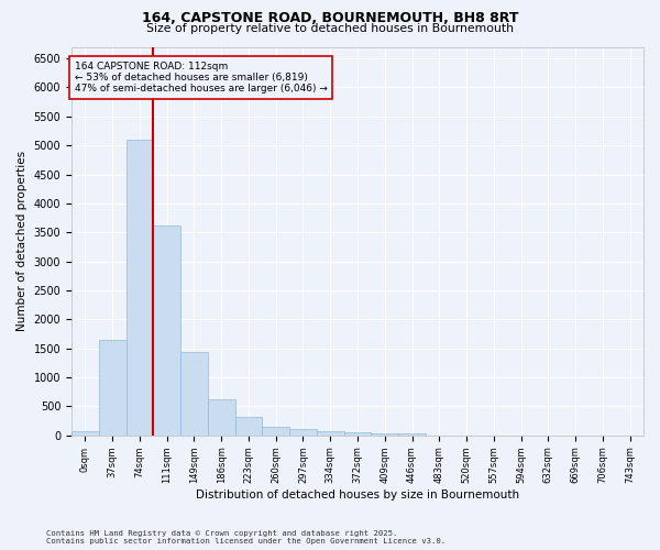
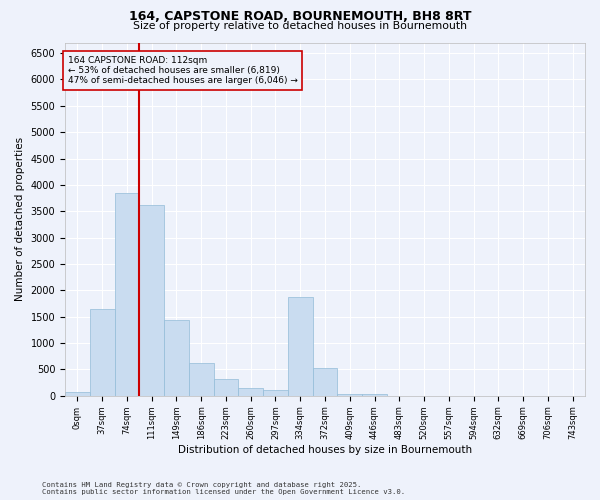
74sqm: 5100 -> 3840
334sqm: 80 -> 1880
372sqm: 60 -> 520
